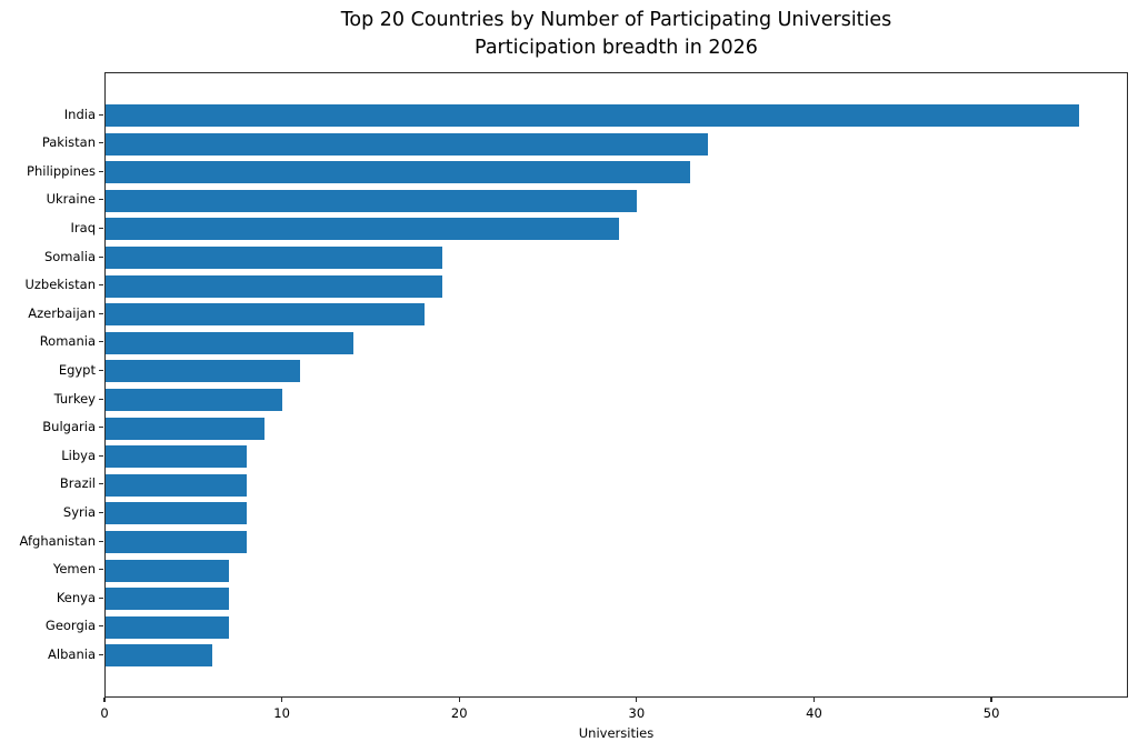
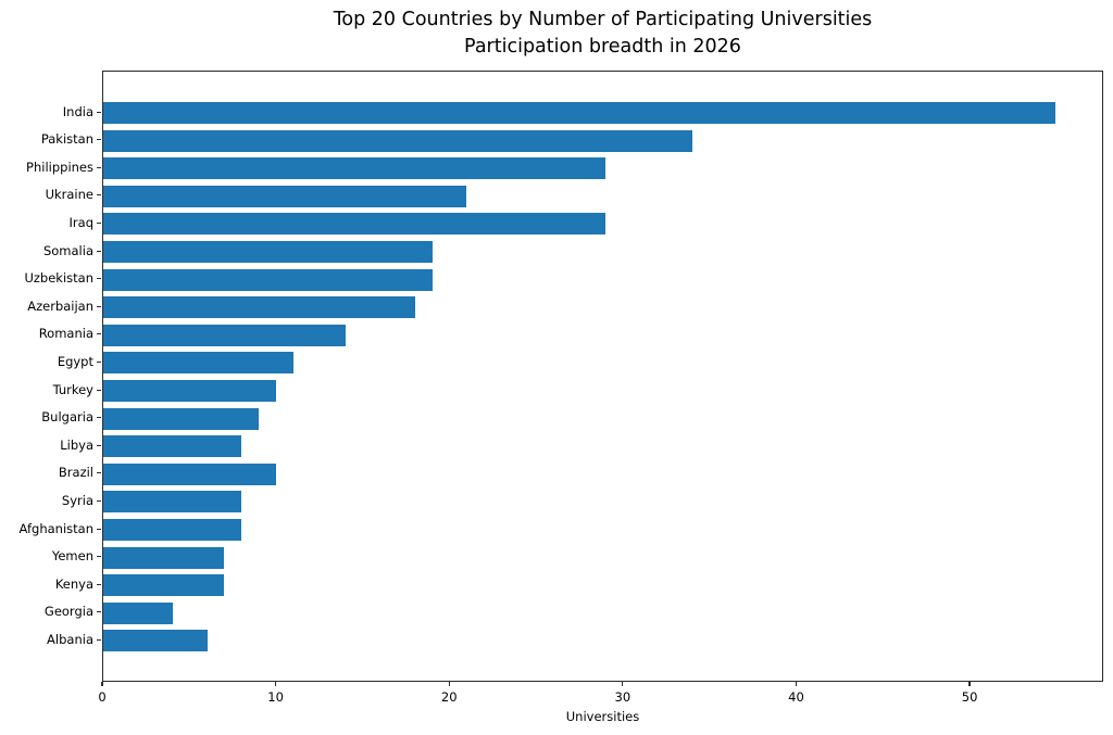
Philippines: 33 -> 29
Ukraine: 30 -> 21
Brazil: 8 -> 10
Georgia: 7 -> 4
